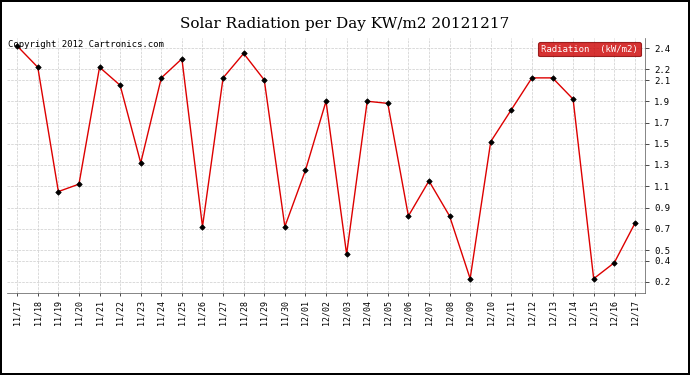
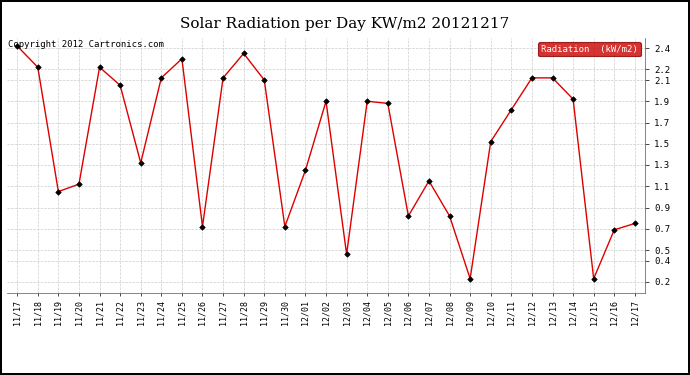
12/16: 0.38 -> 0.69
